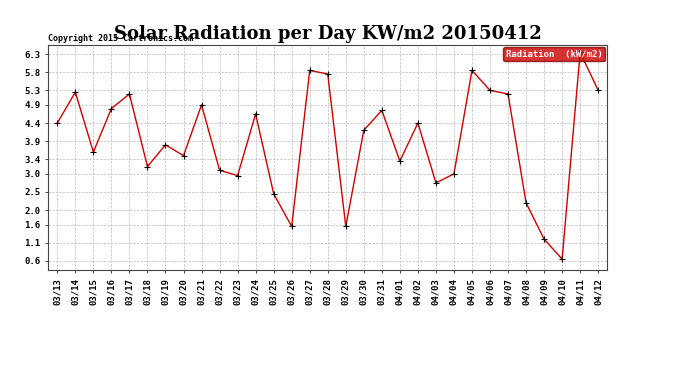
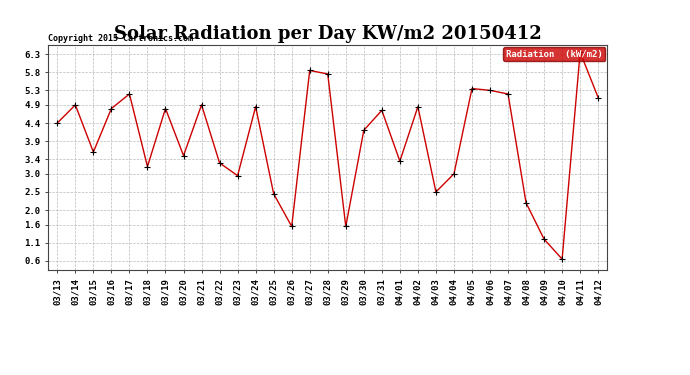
03/14: 5.25 -> 4.90
03/19: 3.80 -> 4.80
03/22: 3.10 -> 3.30
03/24: 4.65 -> 4.85
04/02: 4.40 -> 4.85
04/03: 2.75 -> 2.50
04/05: 5.85 -> 5.35
04/12: 5.30 -> 5.10
